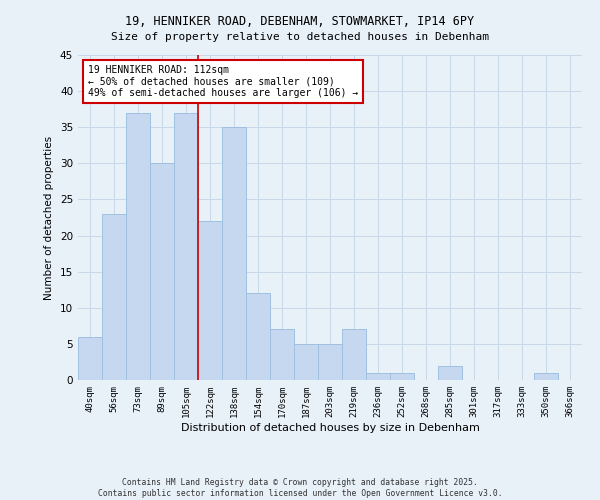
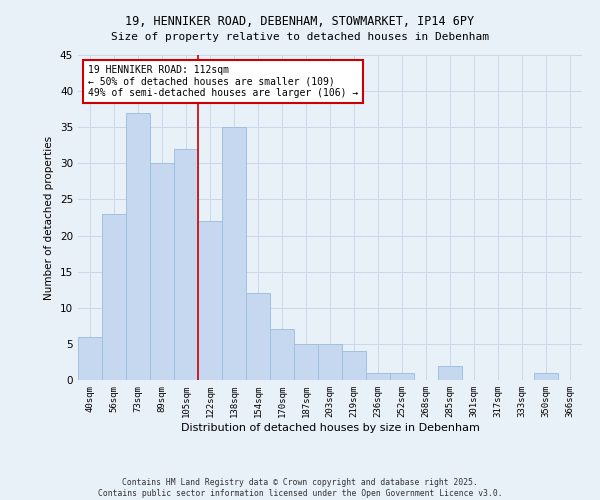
105sqm: 37 -> 32
219sqm: 7 -> 4
